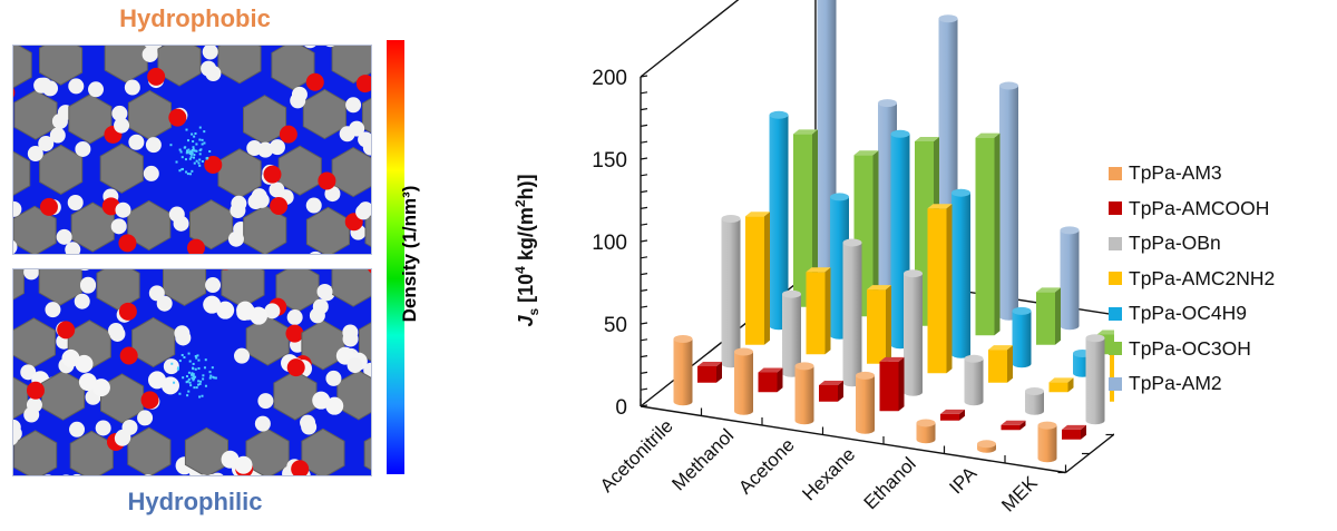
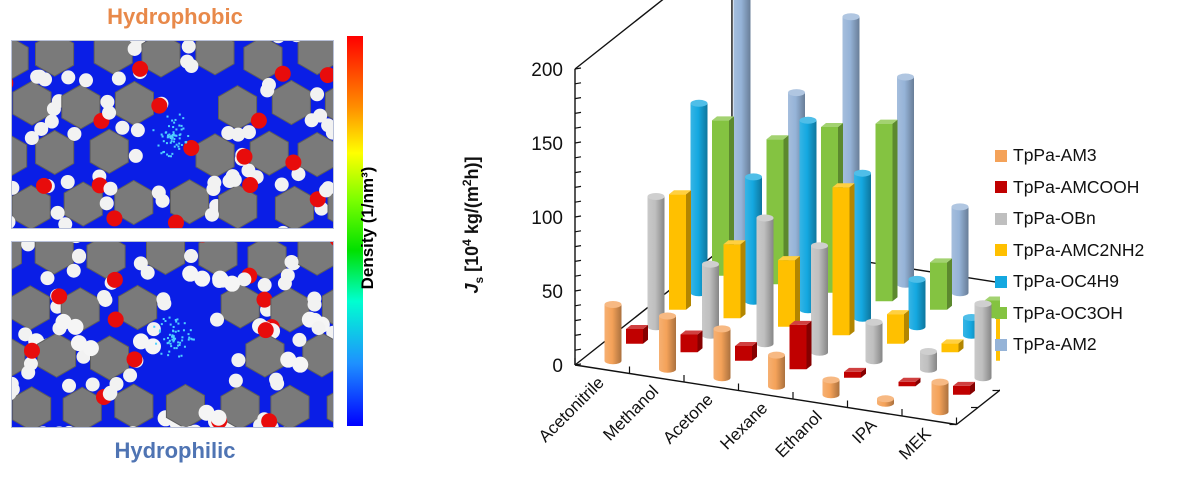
TpPa-AM3/Hexane: 33 -> 21
